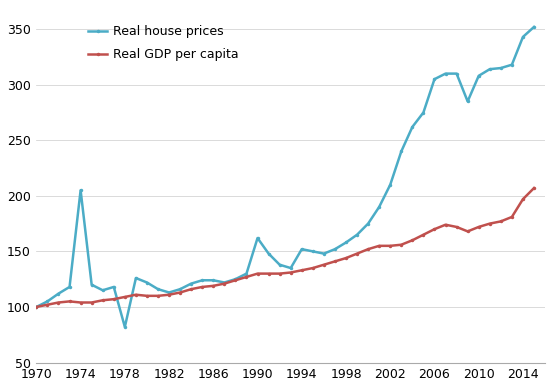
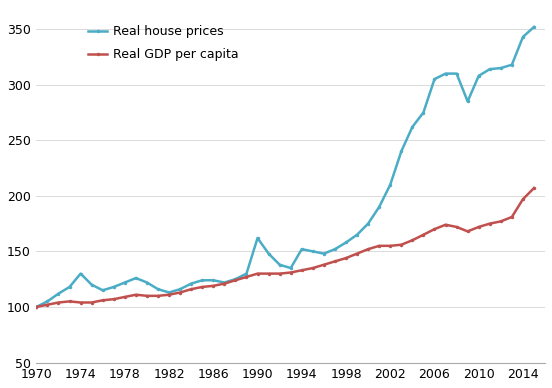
Real house prices/1974: 205 -> 130
Real house prices/1978: 82 -> 122
